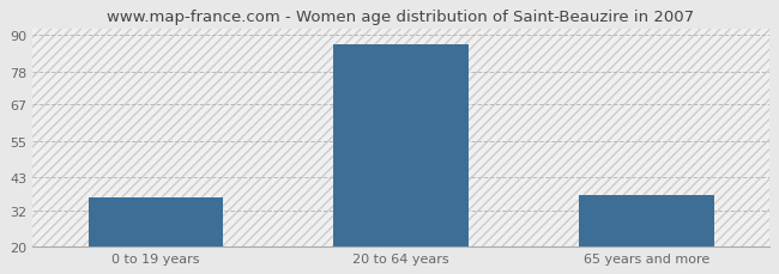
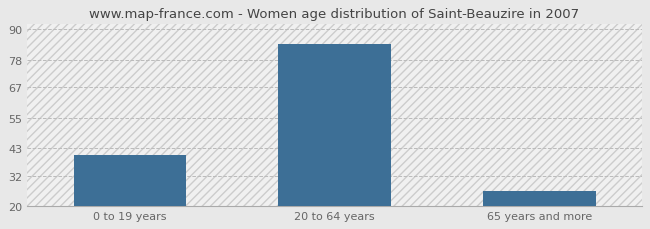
0 to 19 years: 36 -> 40
20 to 64 years: 87 -> 84
65 years and more: 37 -> 26
